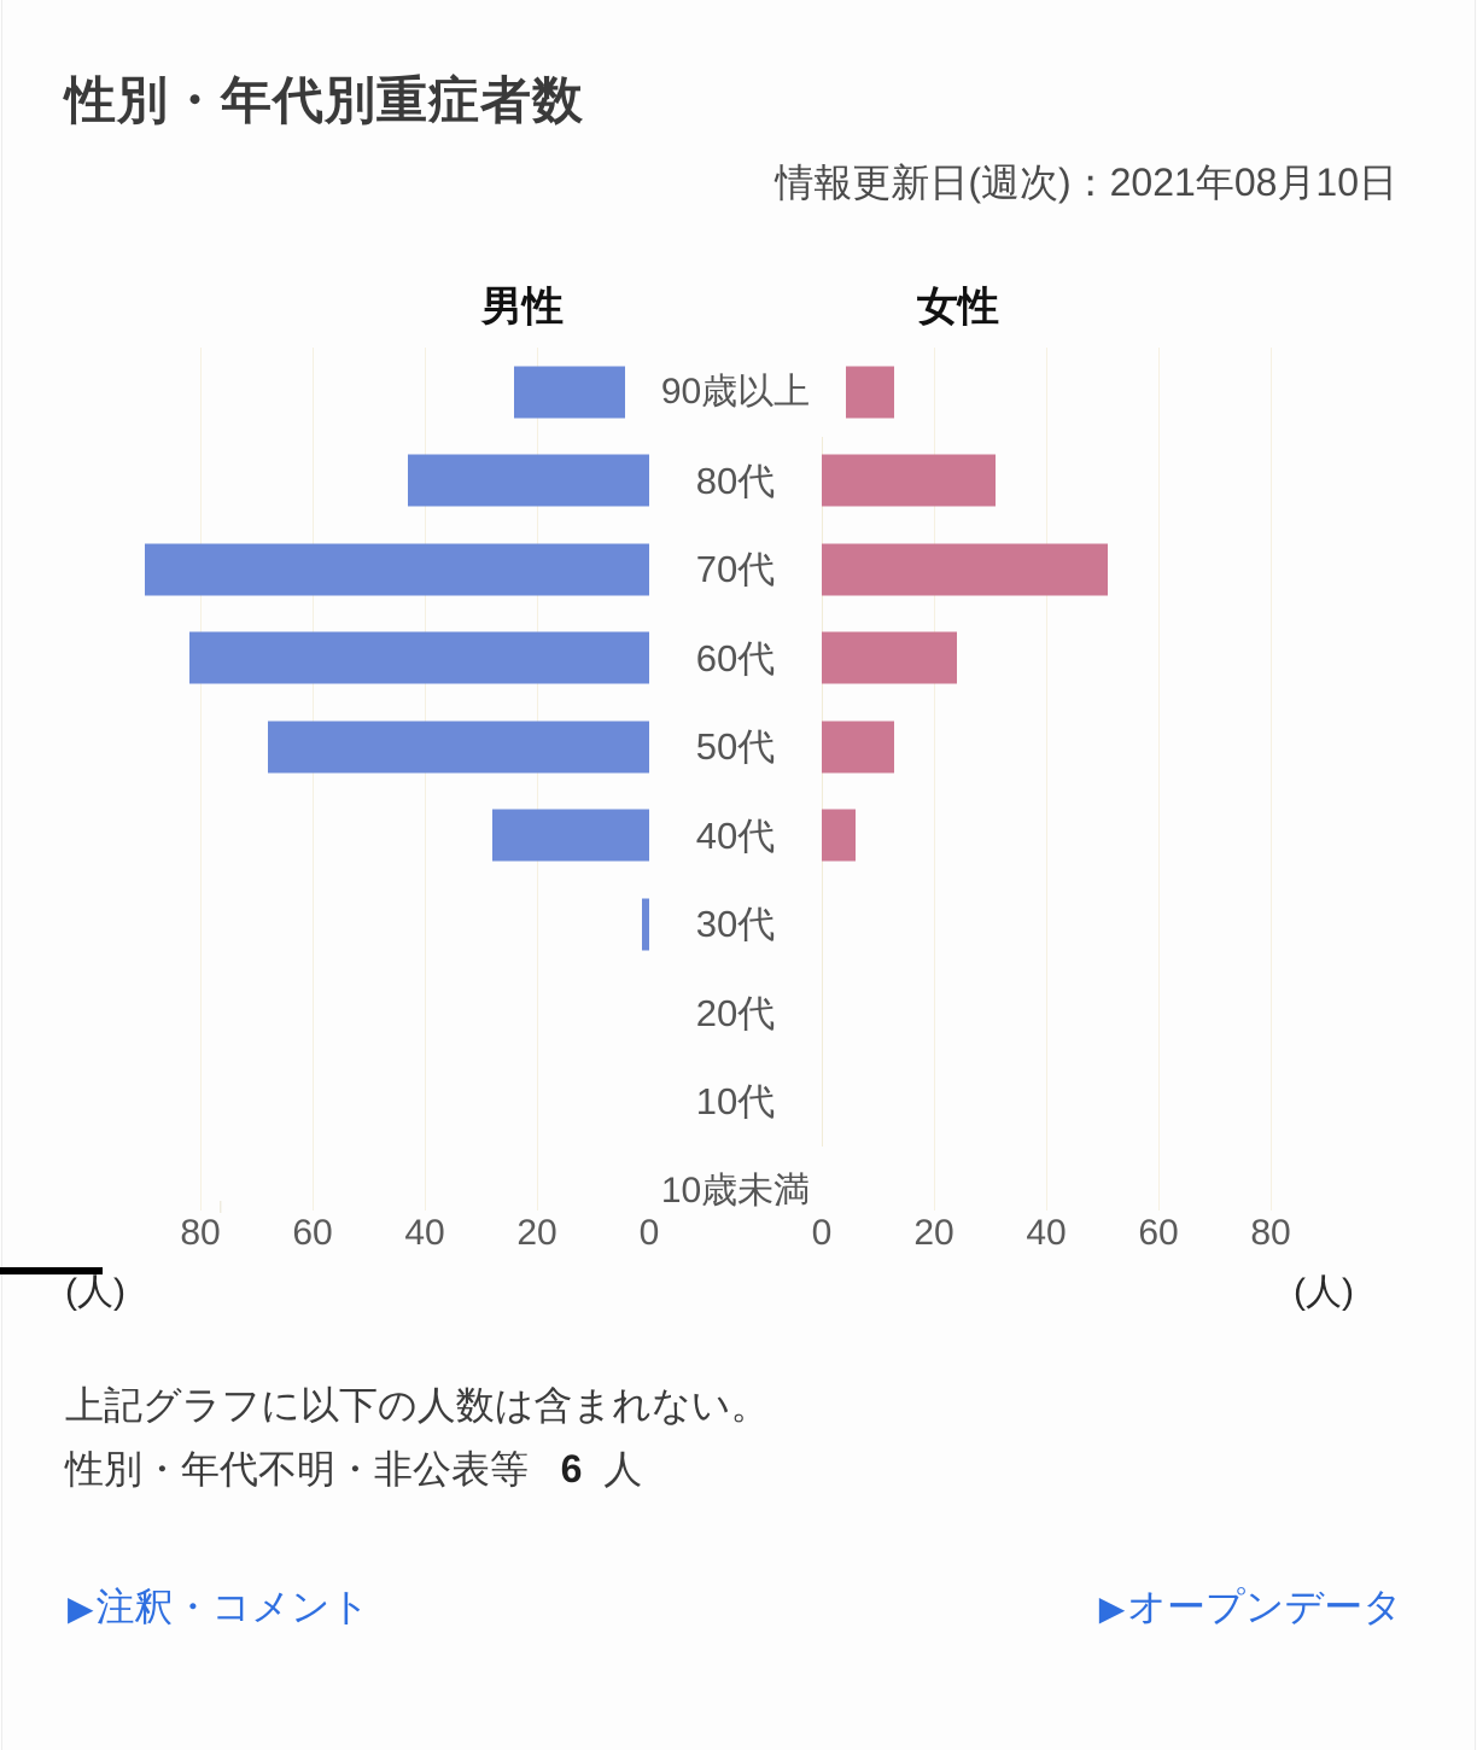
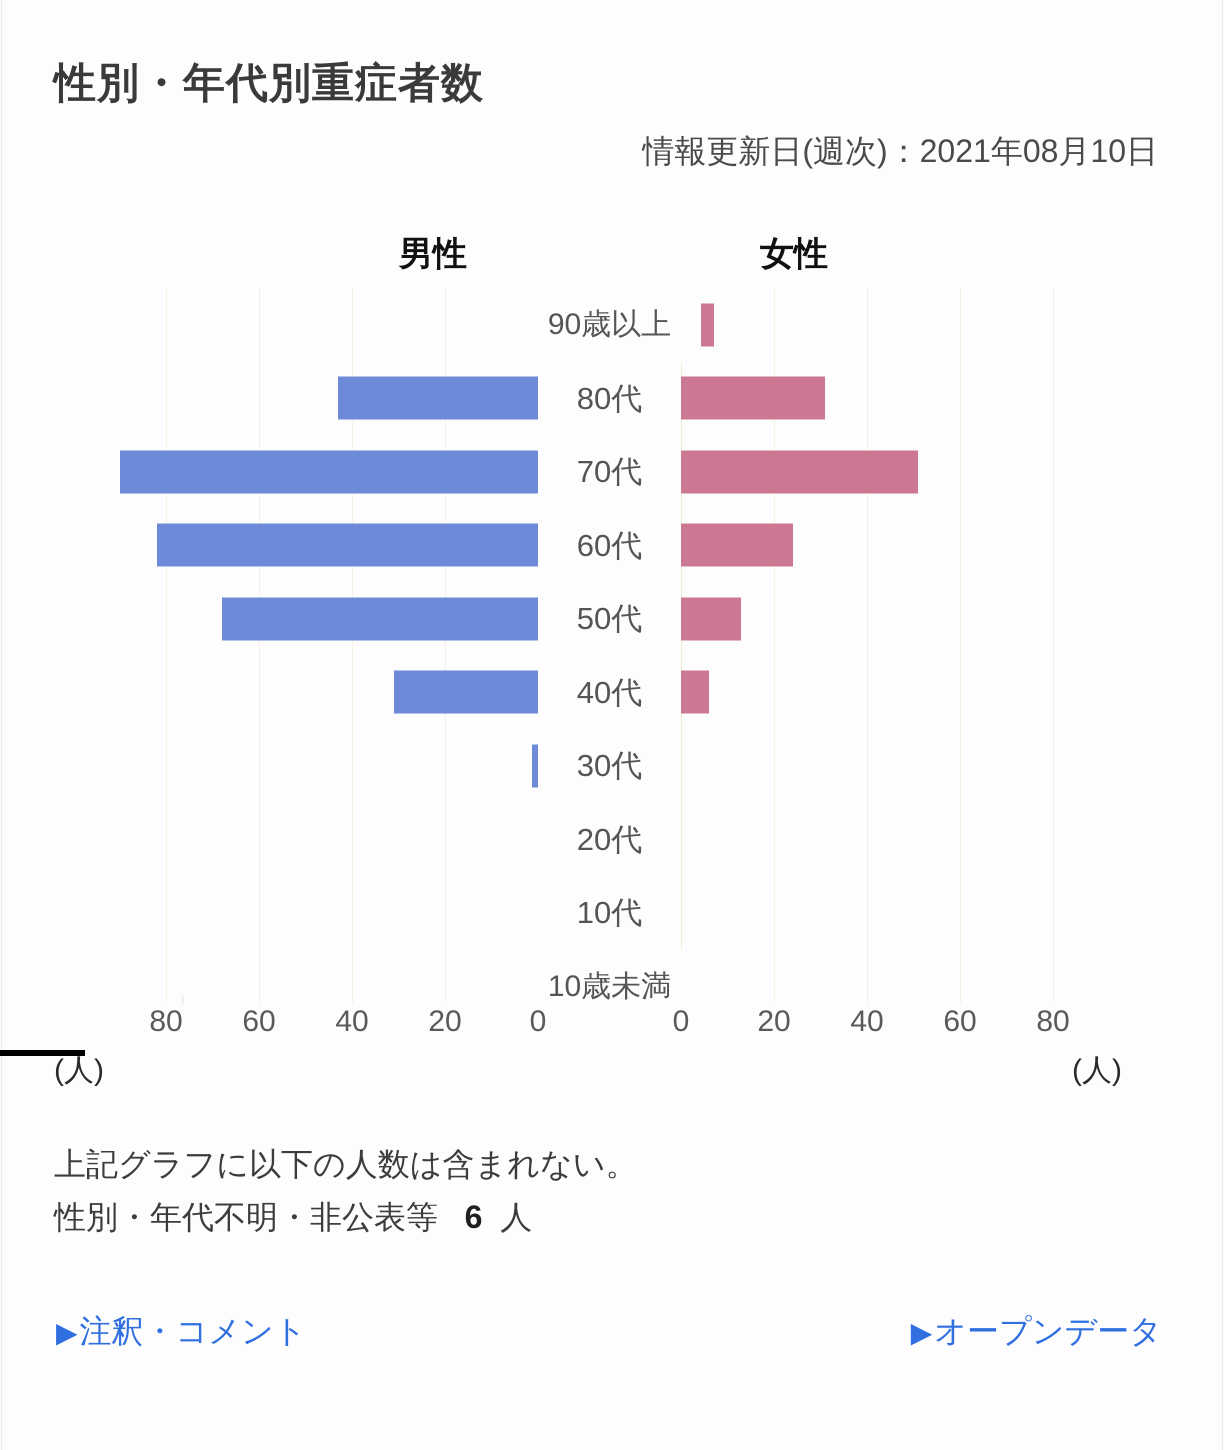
男性/90歳以上: 24 -> 1
女性/90歳以上: 13 -> 7
男性/40代: 28 -> 31
